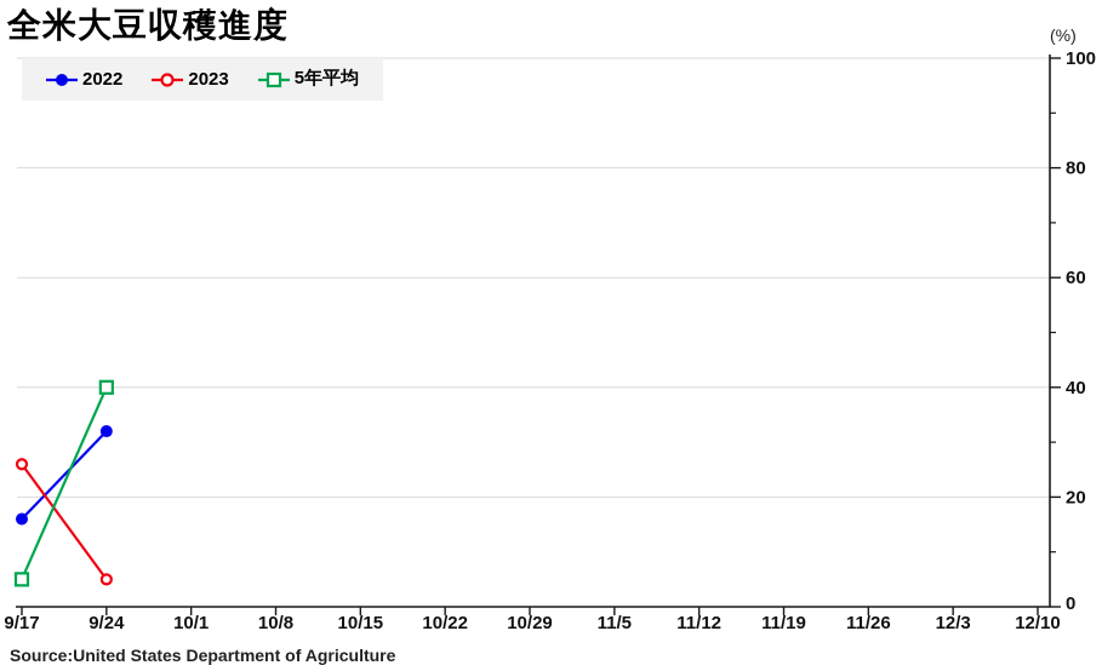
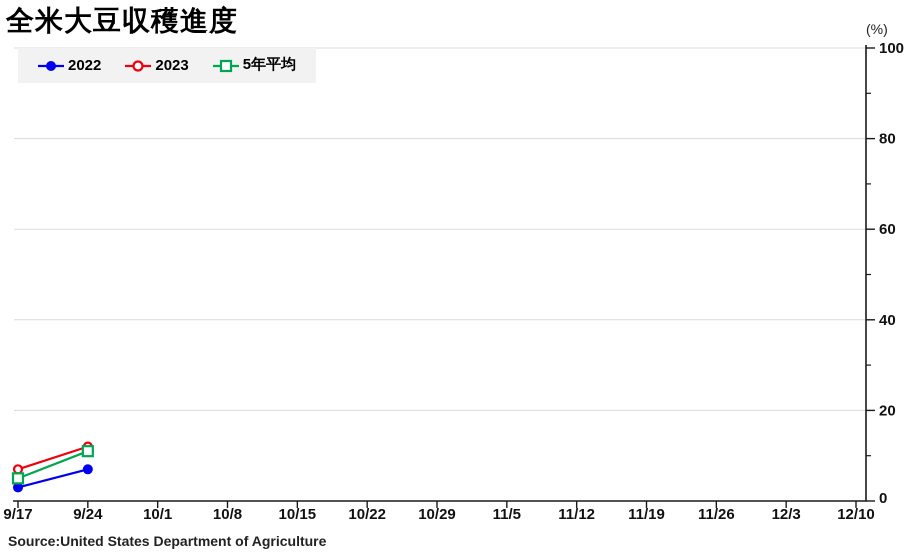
2022/9/17: 16 -> 3
2023/9/17: 26 -> 7
2022/9/24: 32 -> 7
2023/9/24: 5 -> 12
5年平均/9/24: 40 -> 11
